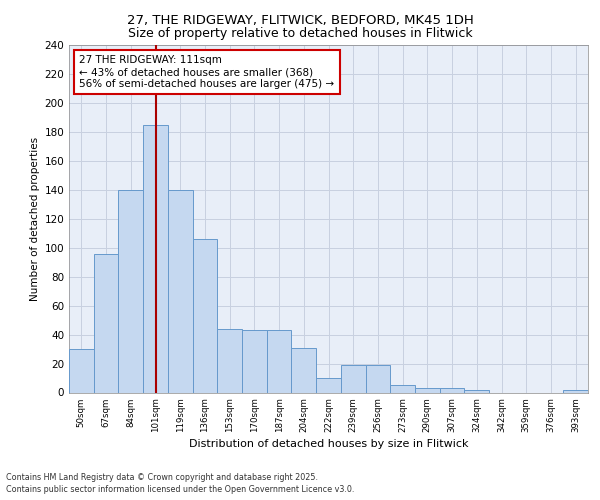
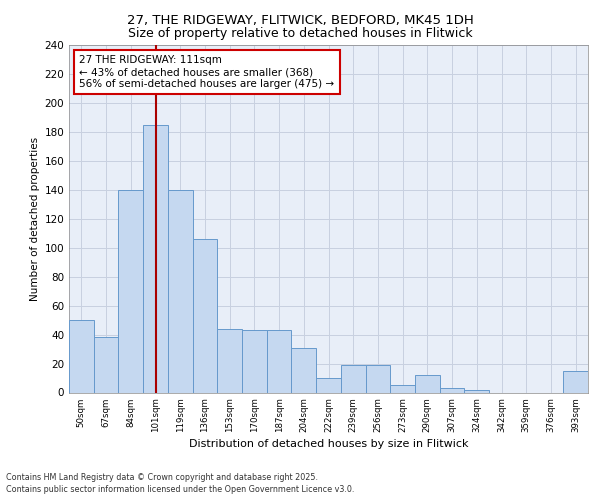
50sqm: 30 -> 50
67sqm: 96 -> 38
290sqm: 3 -> 12
393sqm: 2 -> 15
